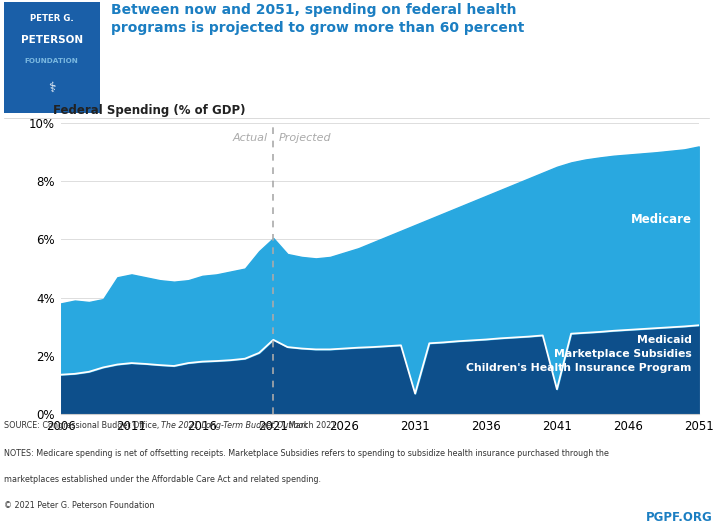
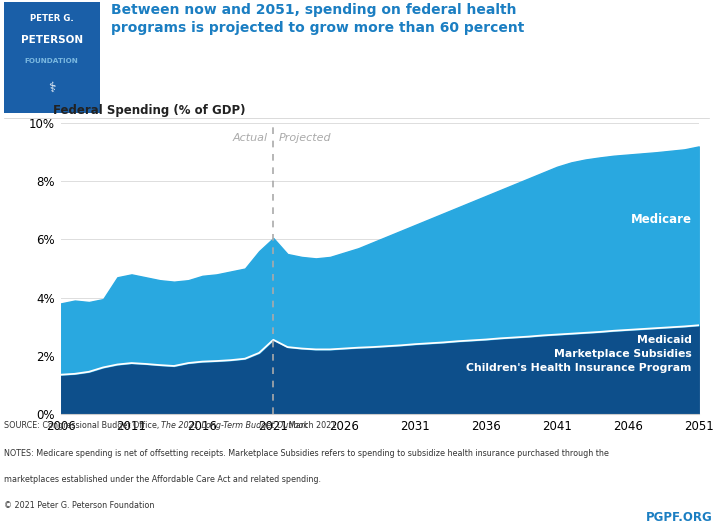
2031: 0.70% -> 2.40%
2041: 0.85% -> 2.73%
